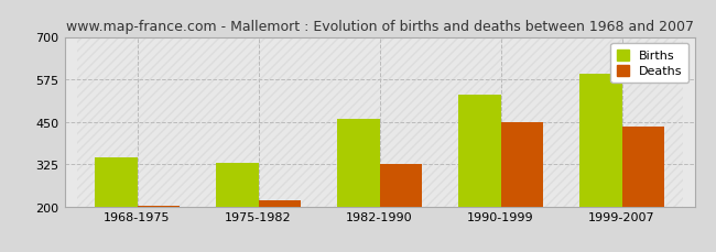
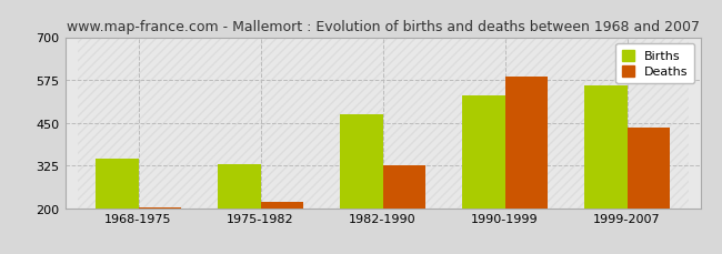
Births/1982-1990: 458 -> 475
Deaths/1990-1999: 447 -> 585
Births/1999-2007: 590 -> 560
